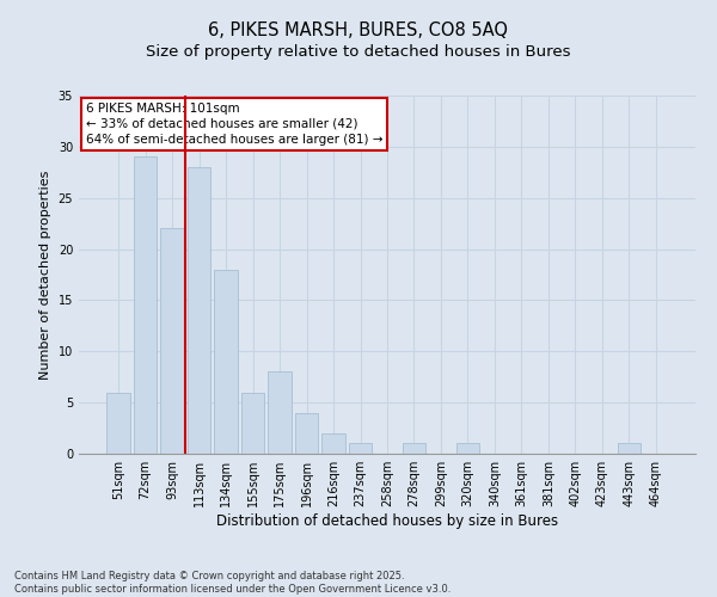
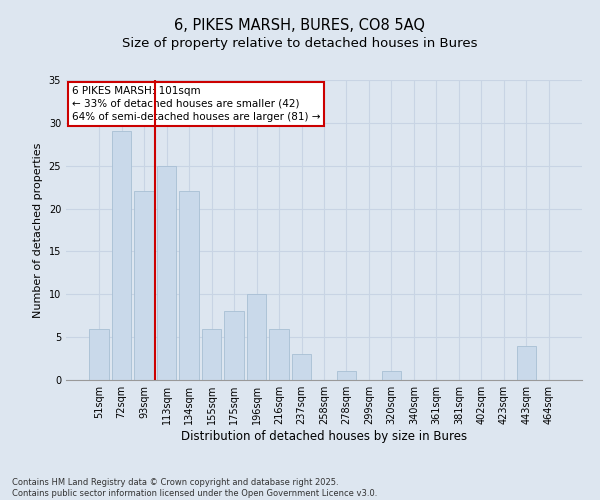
113sqm: 28 -> 25
134sqm: 18 -> 22
196sqm: 4 -> 10
216sqm: 2 -> 6
237sqm: 1 -> 3
443sqm: 1 -> 4
